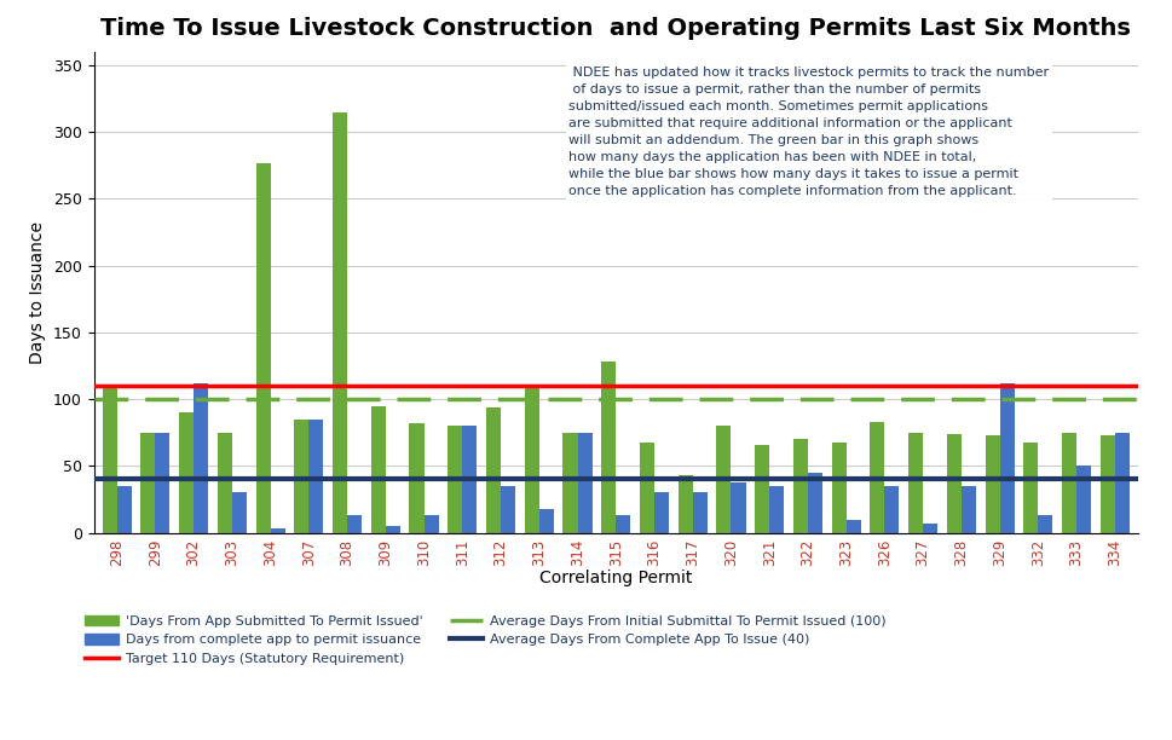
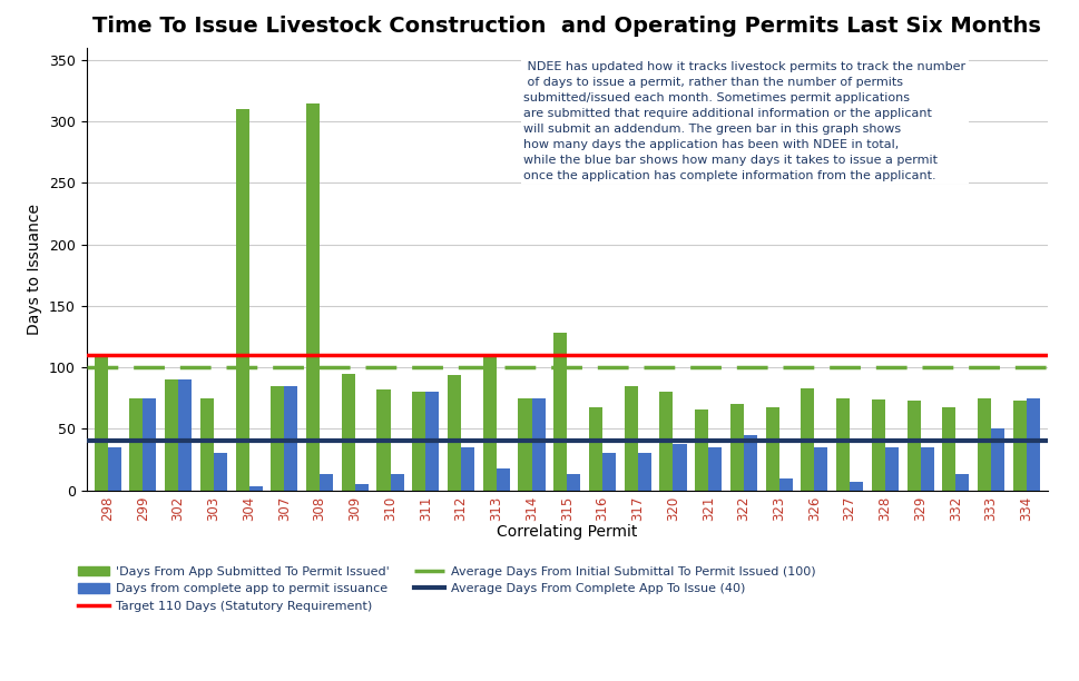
Days from complete app to permit issuance/302: 112 -> 90
'Days From App Submitted To Permit Issued'/304: 277 -> 310
'Days From App Submitted To Permit Issued'/317: 43 -> 85
Days from complete app to permit issuance/329: 112 -> 35
